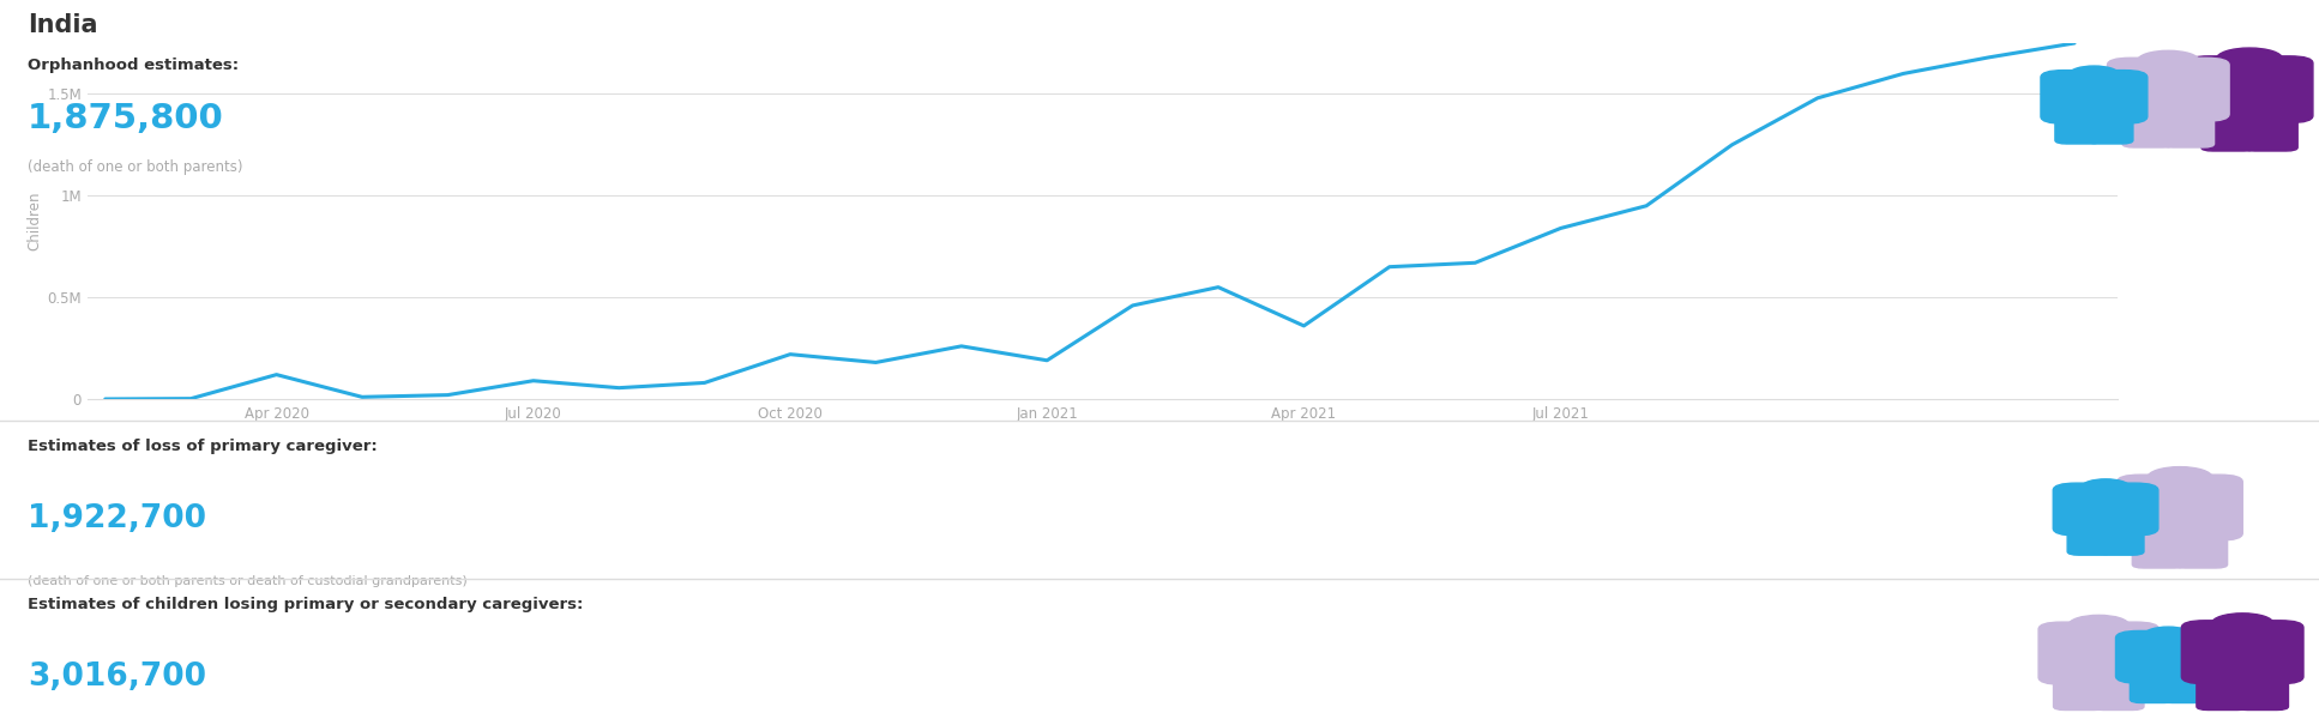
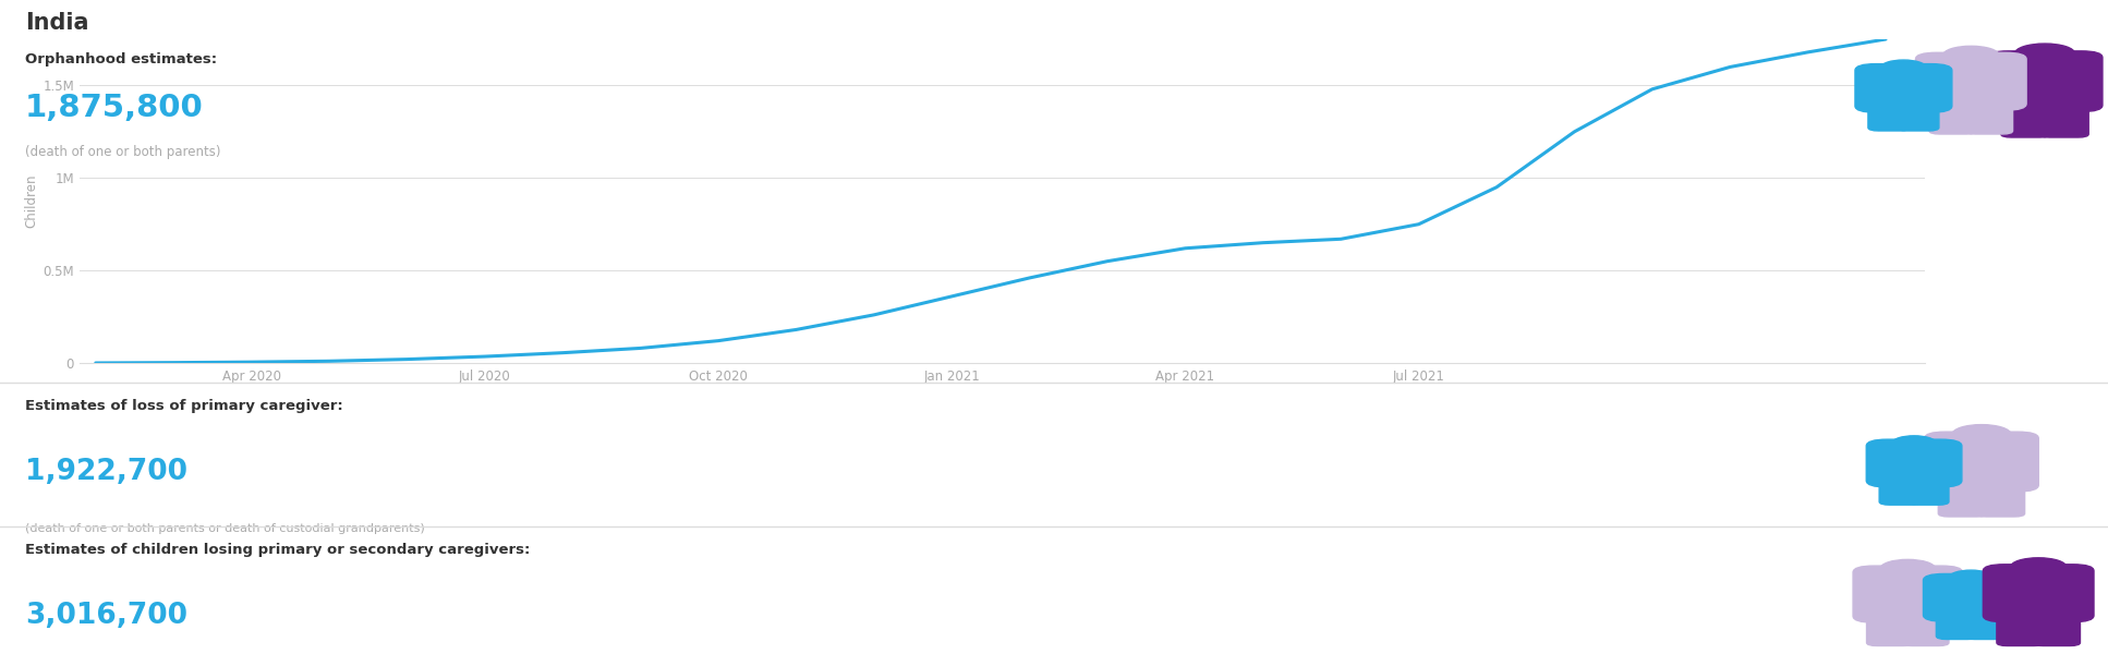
Apr 2020: 0.12M -> 0.00M
Jul 2020: 0.09M -> 0.04M
Oct 2020: 0.22M -> 0.12M
Jan 2021: 0.19M -> 0.36M
Apr 2021: 0.36M -> 0.62M
Jul 2021: 0.84M -> 0.75M
